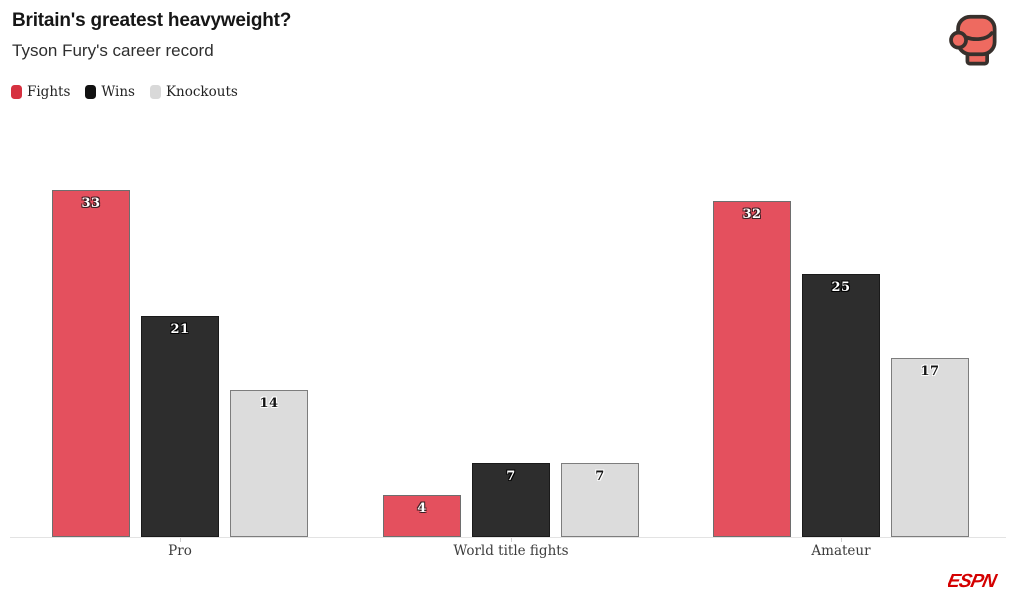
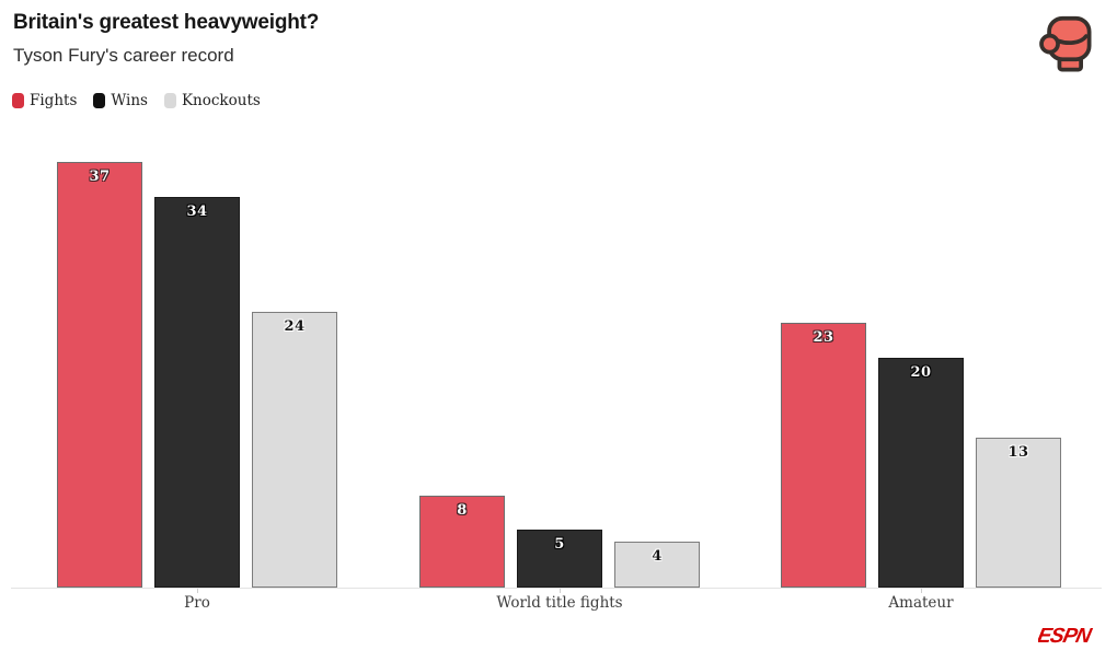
Fights/Pro: 33 -> 37
Wins/Pro: 21 -> 34
Knockouts/Pro: 14 -> 24
Fights/World title fights: 4 -> 8
Wins/World title fights: 7 -> 5
Knockouts/World title fights: 7 -> 4
Fights/Amateur: 32 -> 23
Wins/Amateur: 25 -> 20
Knockouts/Amateur: 17 -> 13
